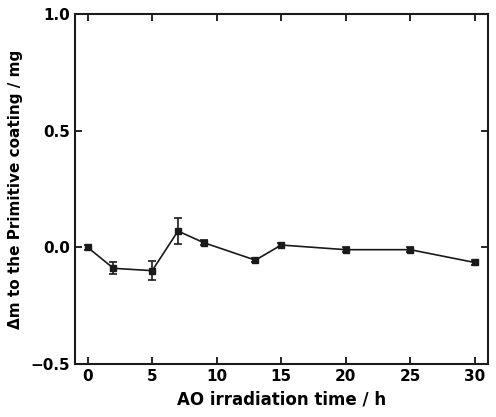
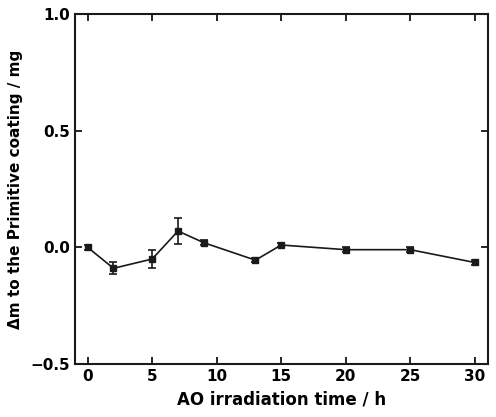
5: -0.100 -> -0.050
